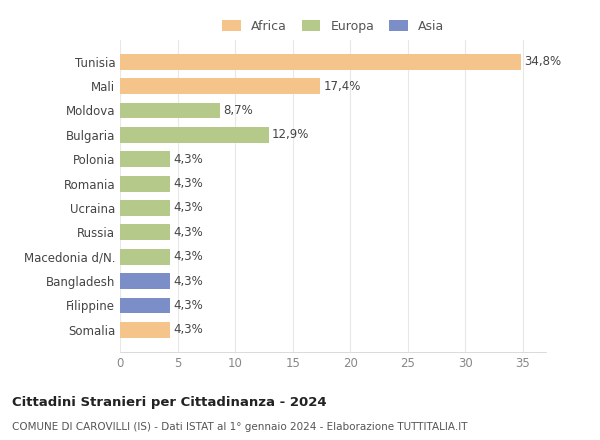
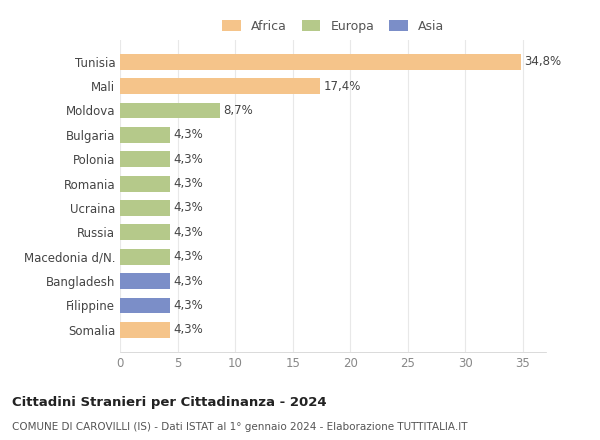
Bulgaria: 12,9% -> 4,3%
